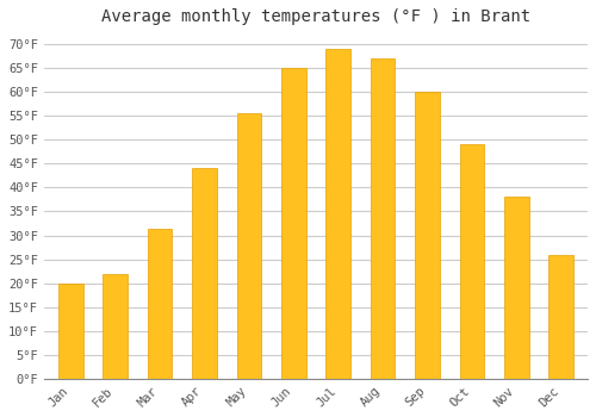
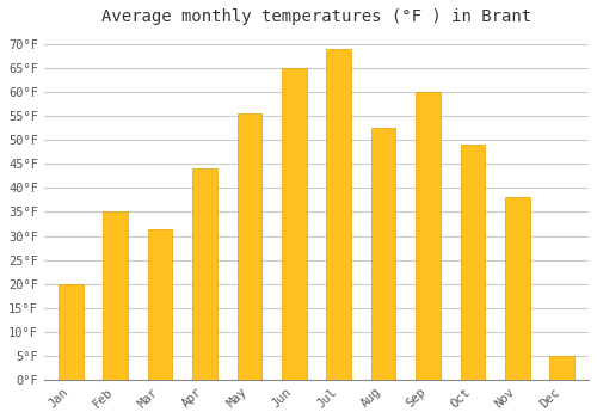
Feb: 22.0°F -> 35.0°F
Aug: 67.0°F -> 52.5°F
Dec: 26.0°F -> 5.0°F
